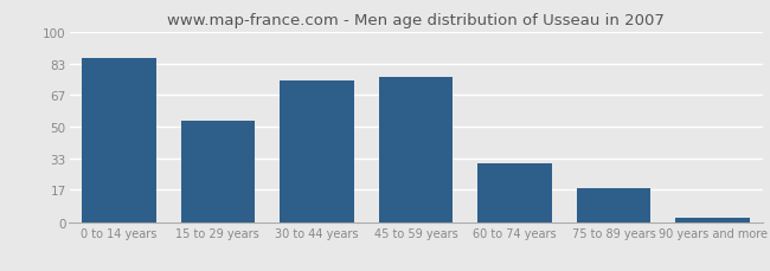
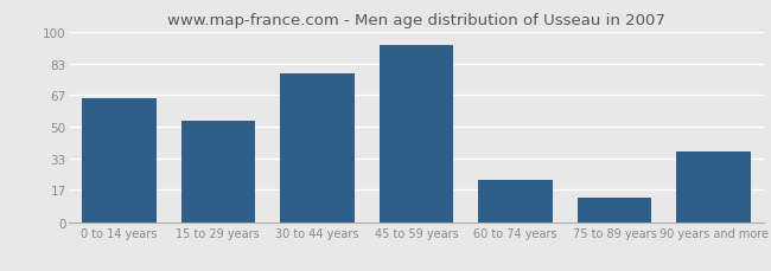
0 to 14 years: 86 -> 65
30 to 44 years: 74 -> 78
45 to 59 years: 76 -> 93
60 to 74 years: 31 -> 22
75 to 89 years: 18 -> 13
90 years and more: 2 -> 37
